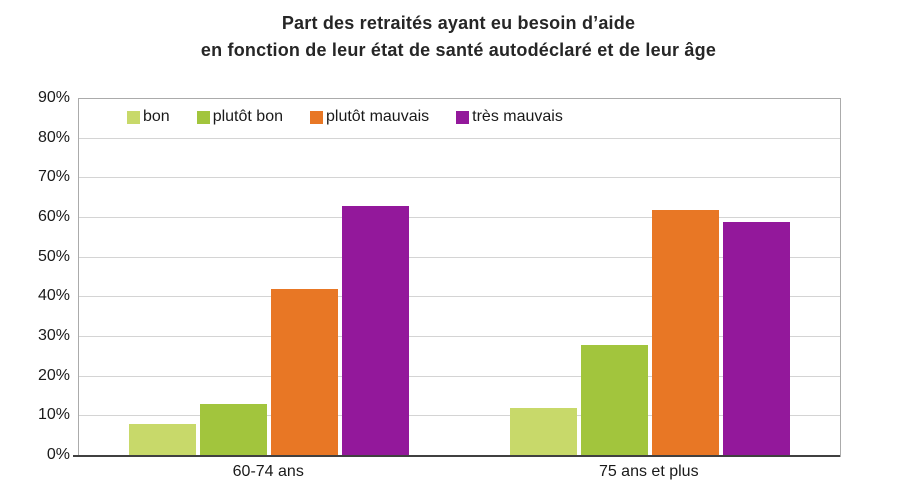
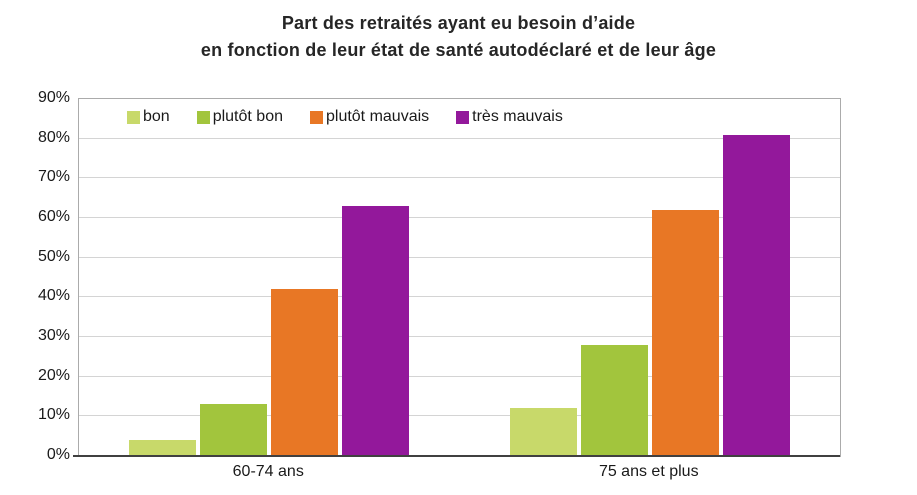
bon/60-74 ans: 8% -> 4%
très mauvais/75 ans et plus: 59% -> 81%
